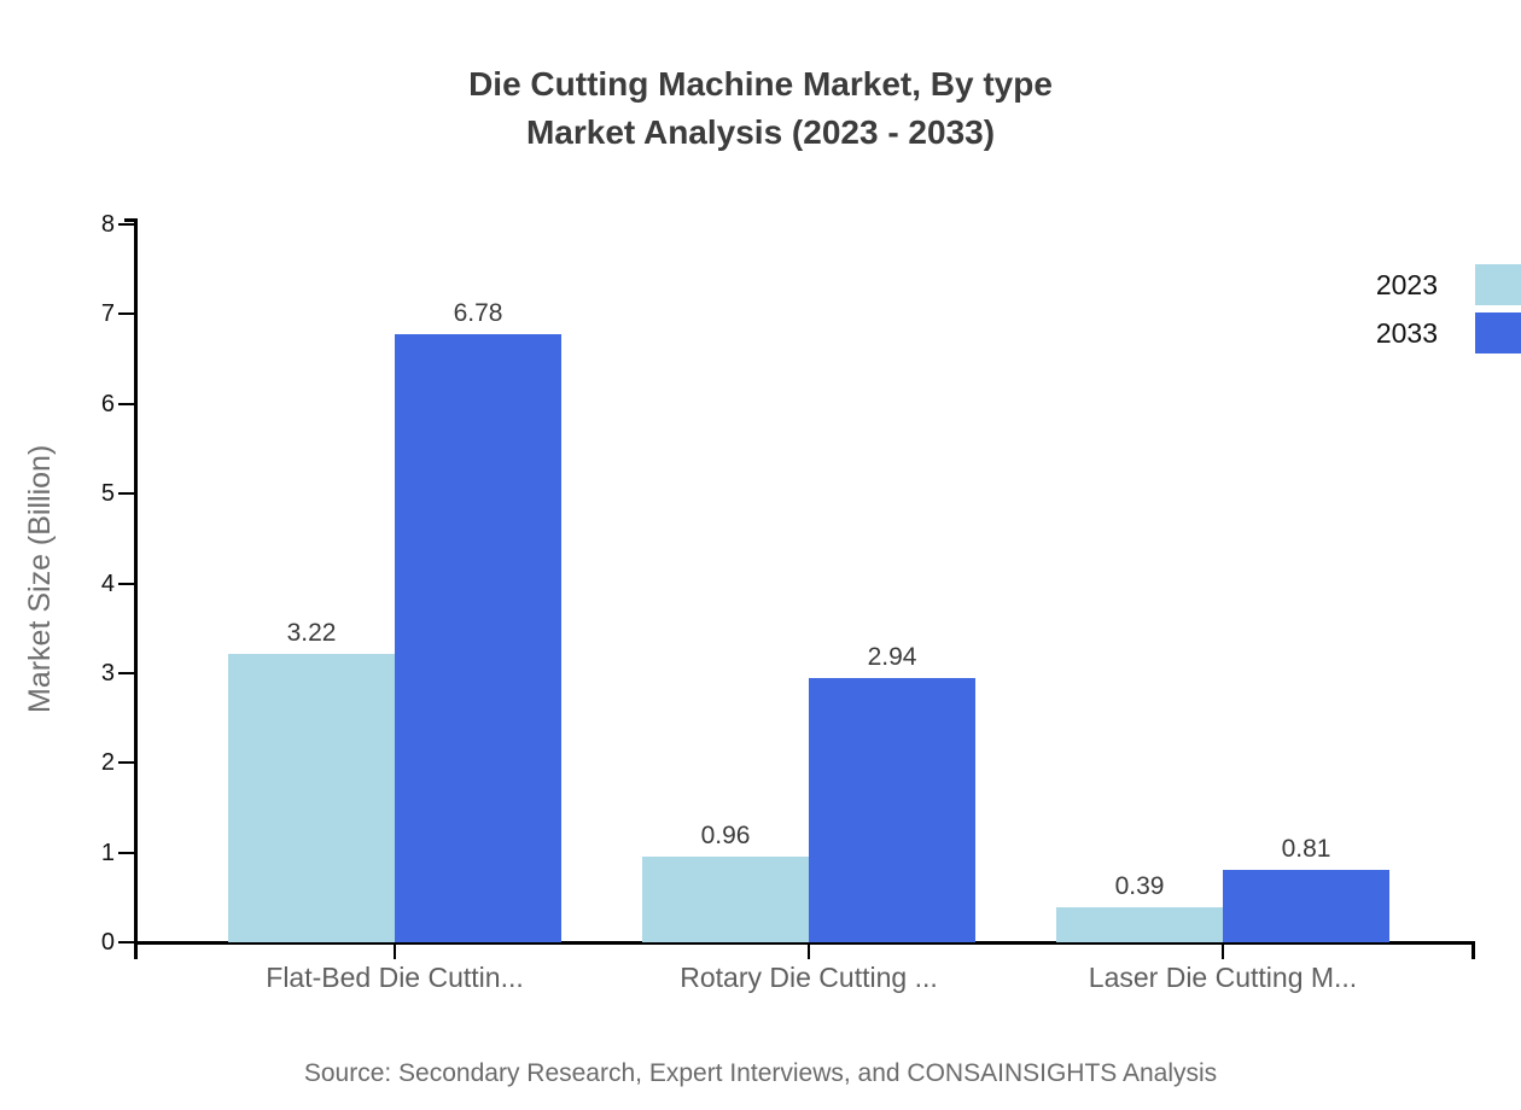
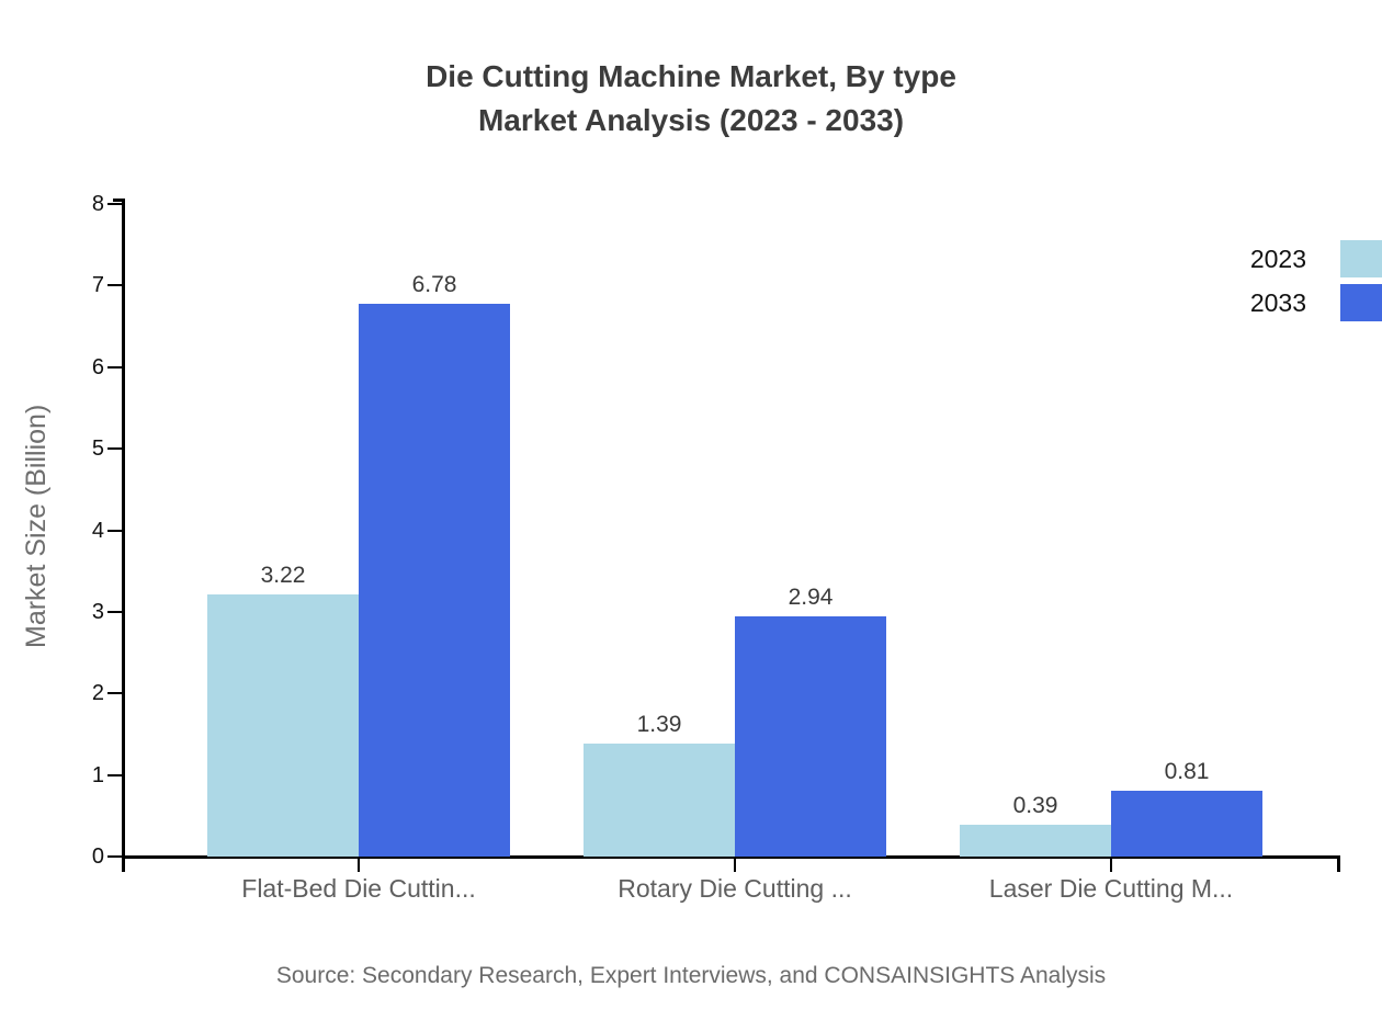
2023/Rotary Die Cutting ...: 0.96 -> 1.39
